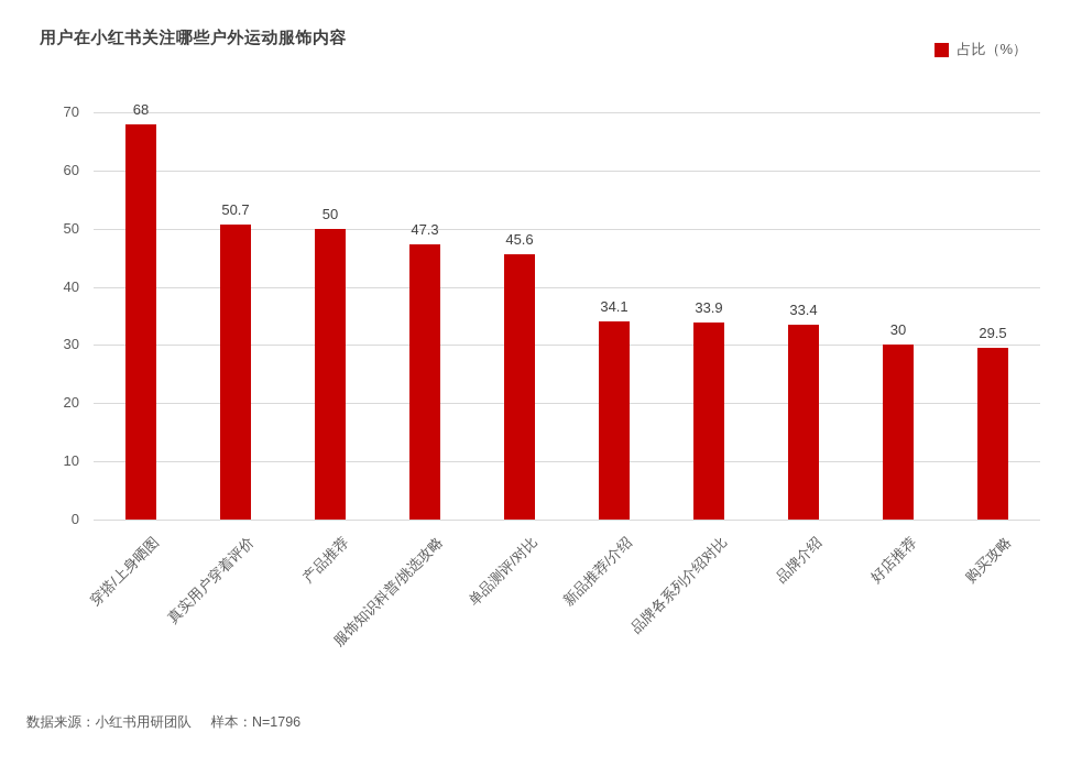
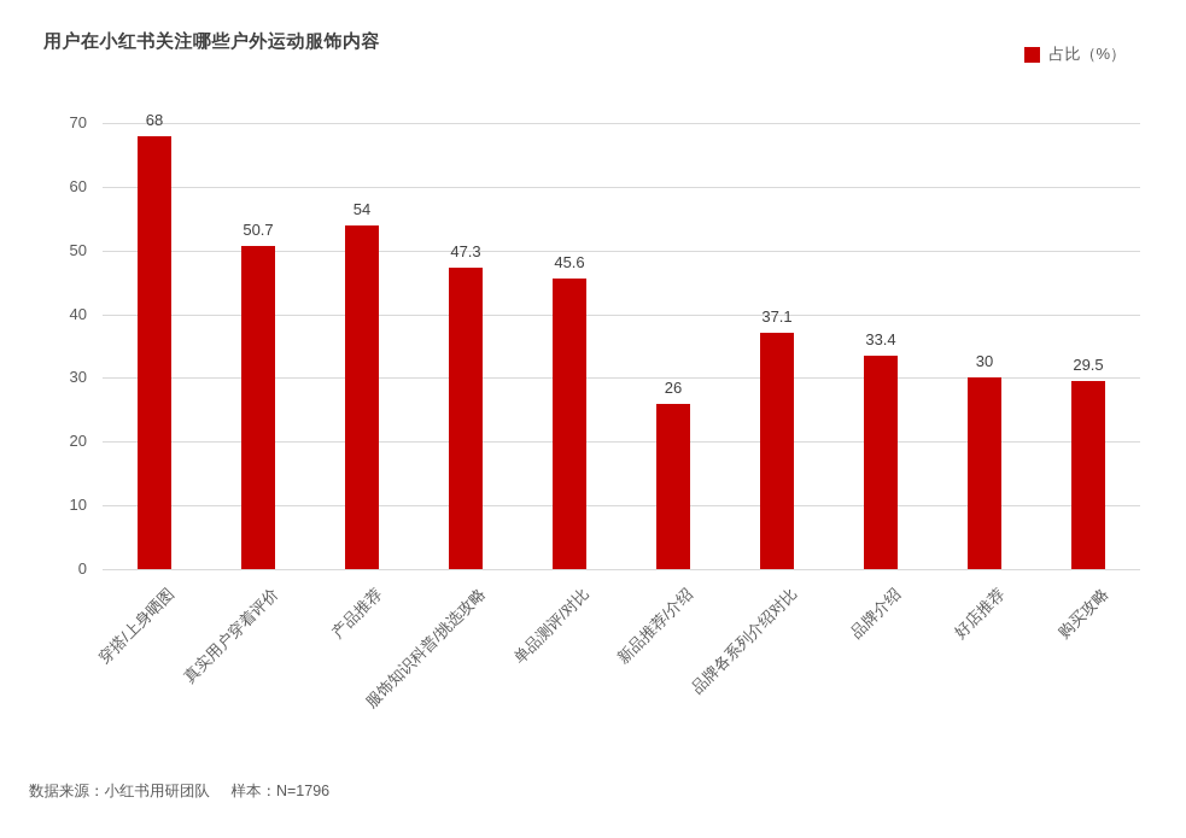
产品推荐: 50 -> 54
新品推荐/介绍: 34.1 -> 26
品牌各系列介绍对比: 33.9 -> 37.1
